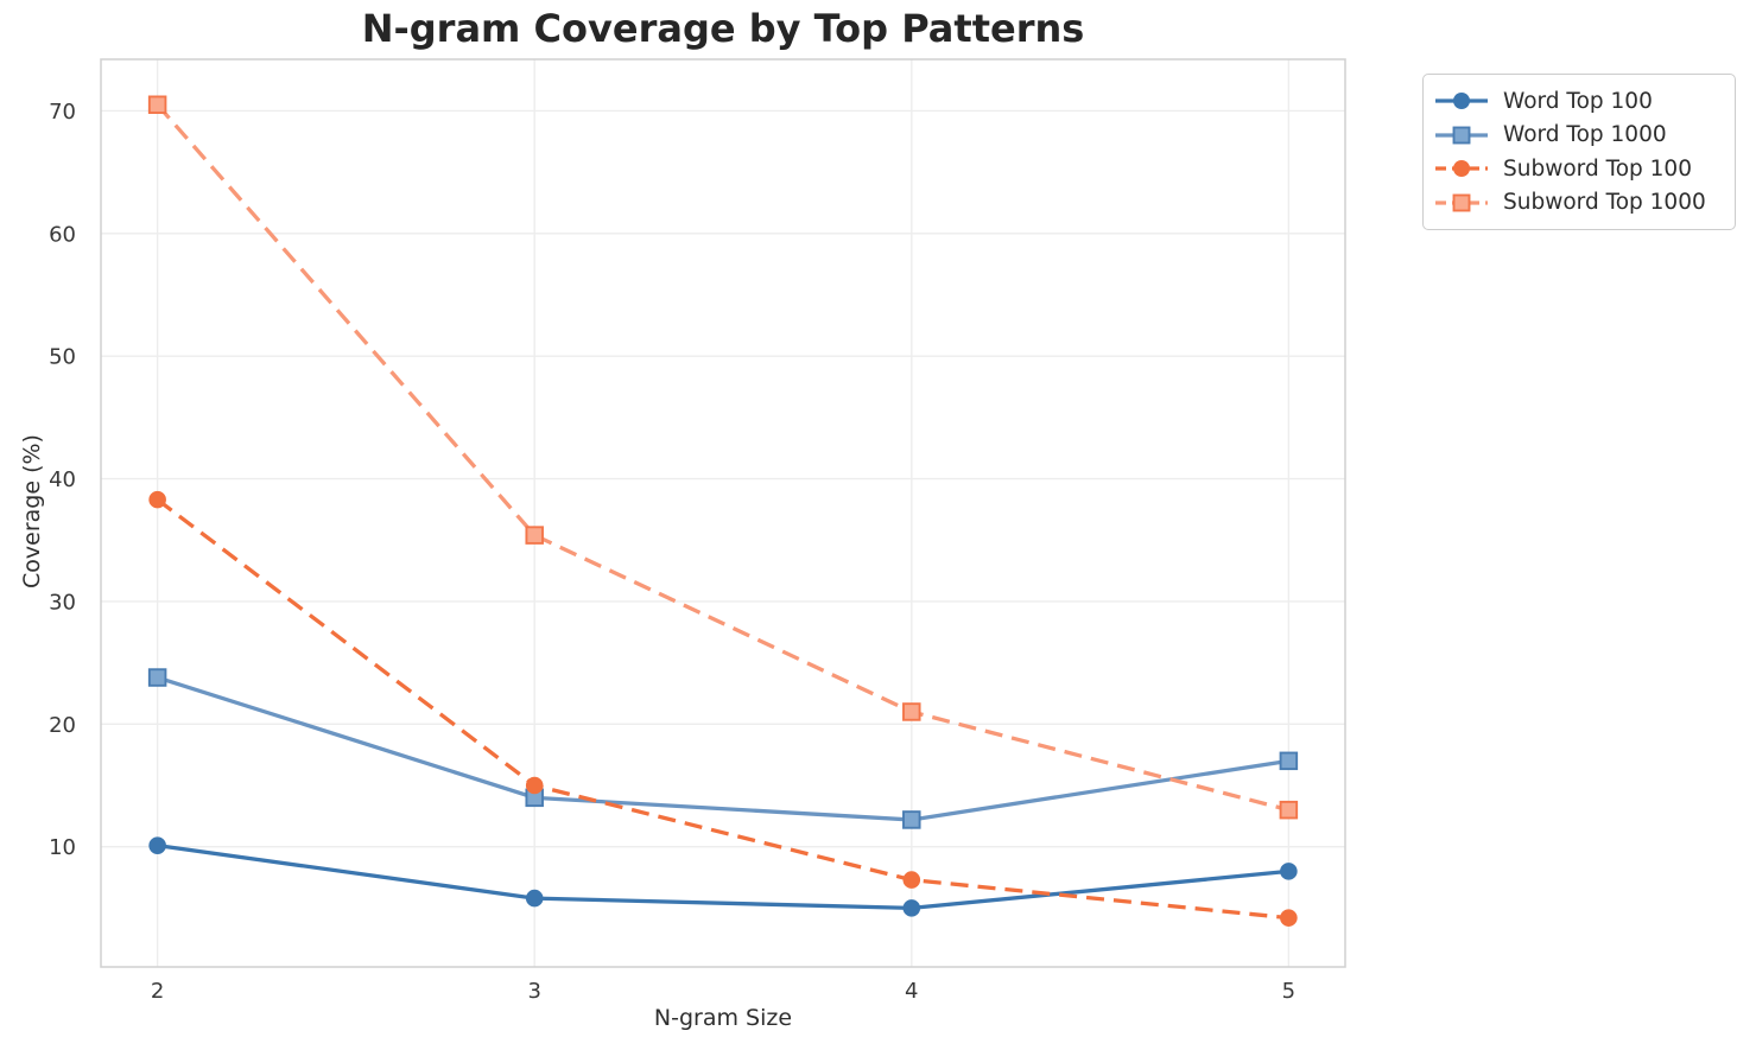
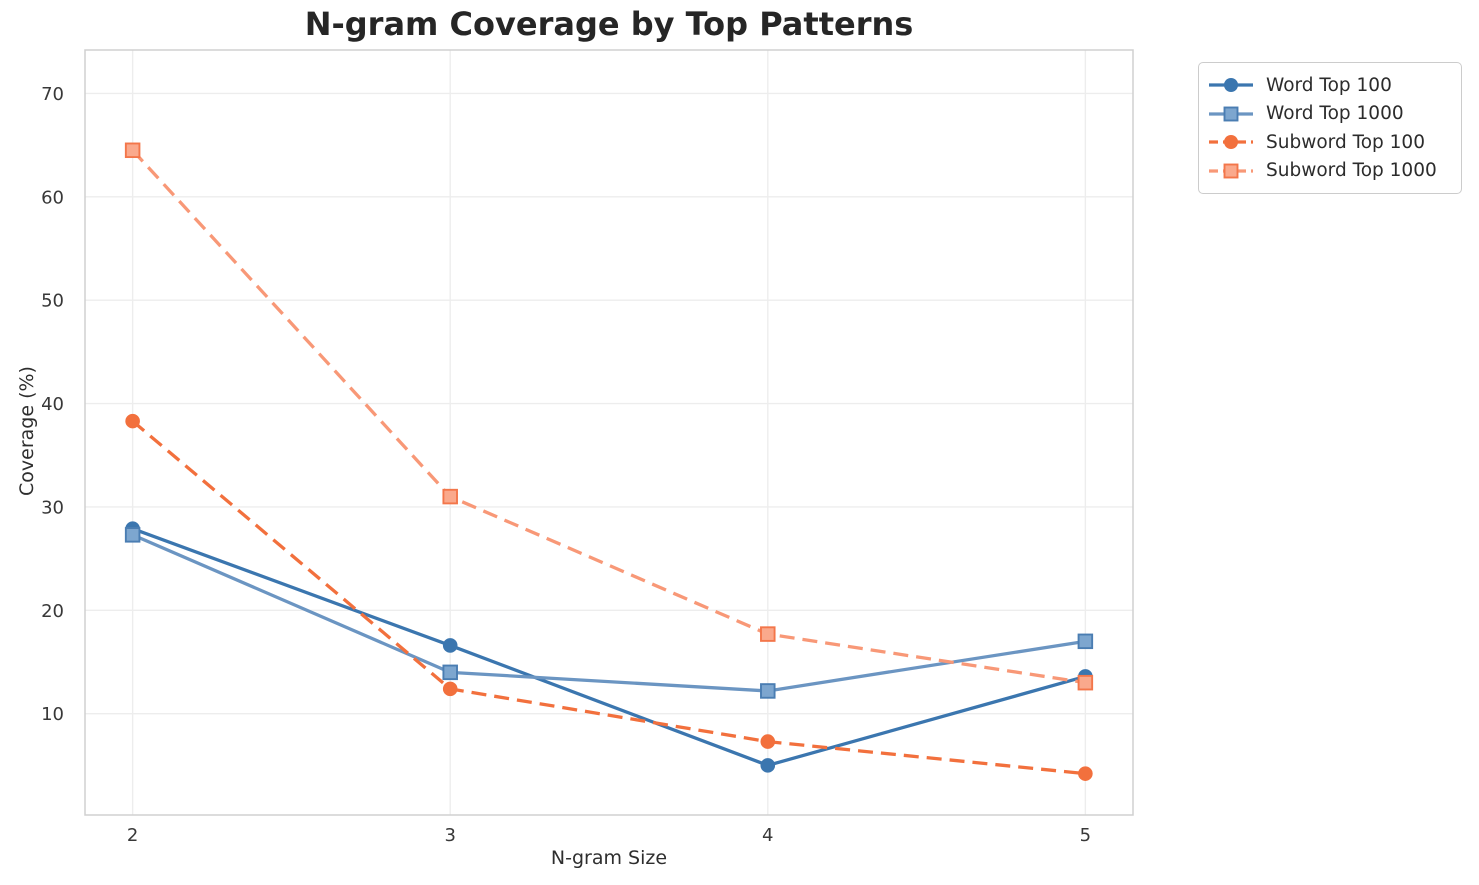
Word Top 100/2: 10.1 -> 27.9
Word Top 1000/2: 23.8 -> 27.3
Subword Top 1000/2: 70.5 -> 64.5
Word Top 100/3: 5.8 -> 16.6
Subword Top 100/3: 15.0 -> 12.4
Subword Top 1000/3: 35.4 -> 31.0
Subword Top 1000/4: 21.0 -> 17.7
Word Top 100/5: 8.0 -> 13.6
